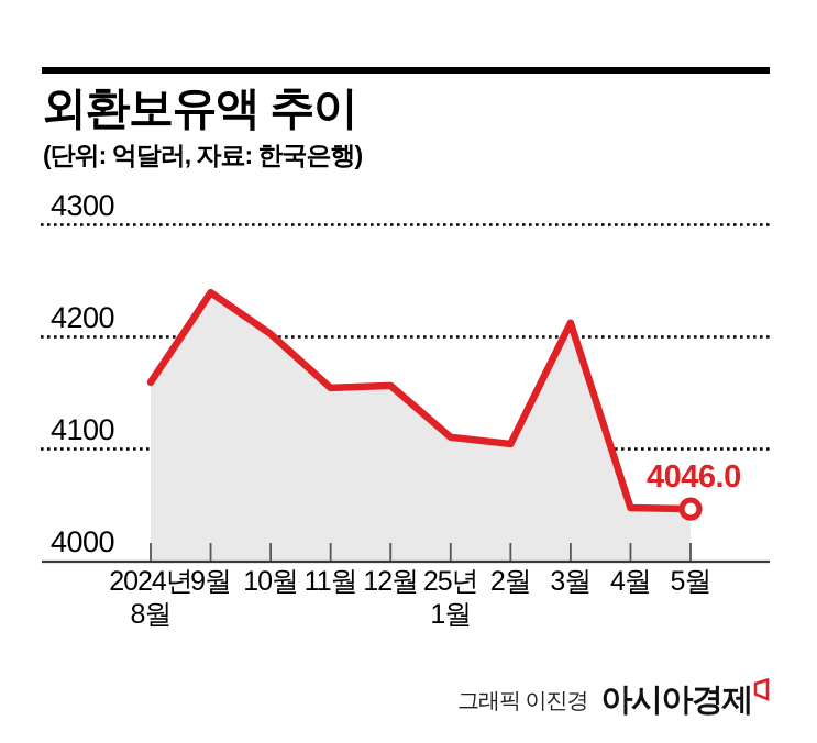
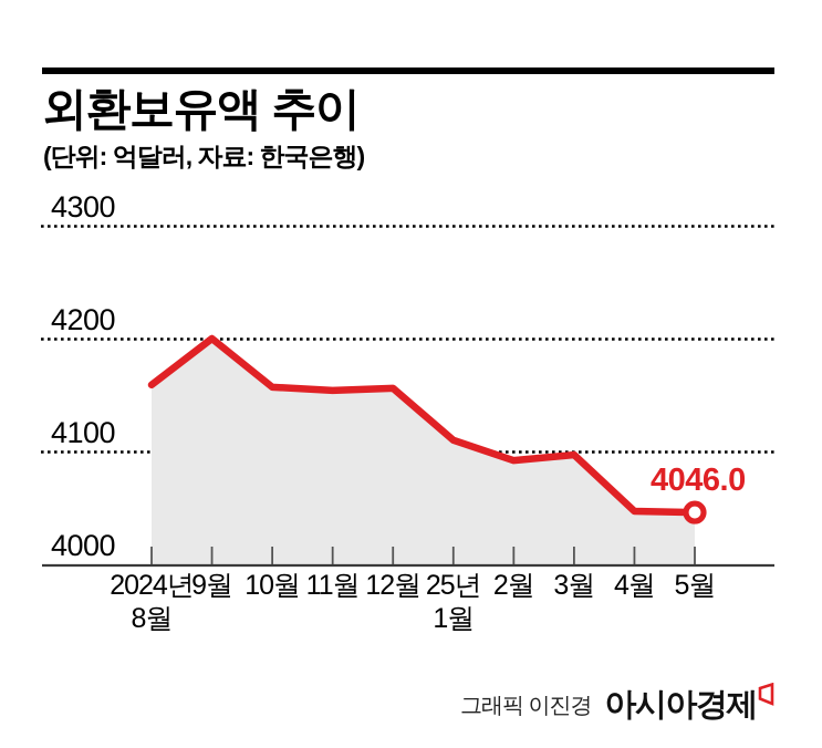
9월: 4239 -> 4200
10월: 4202 -> 4157
2월: 4104 -> 4092
3월: 4212 -> 4097
